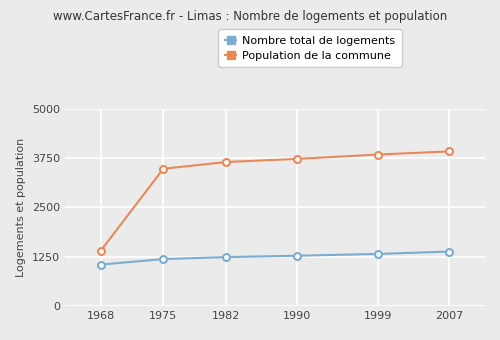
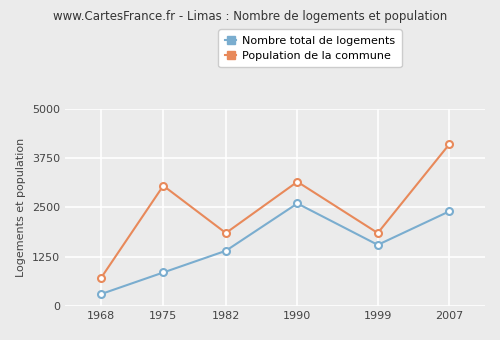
Nombre total de logements/1968: 1050 -> 300
Population de la commune/1968: 1400 -> 700
Nombre total de logements/1975: 1190 -> 850
Population de la commune/1975: 3480 -> 3050
Nombre total de logements/1982: 1240 -> 1400
Population de la commune/1982: 3650 -> 1850
Nombre total de logements/1990: 1280 -> 2600
Population de la commune/1990: 3730 -> 3150
Nombre total de logements/1999: 1320 -> 1550
Population de la commune/1999: 3840 -> 1850
Nombre total de logements/2007: 1380 -> 2400
Population de la commune/2007: 3920 -> 4100
